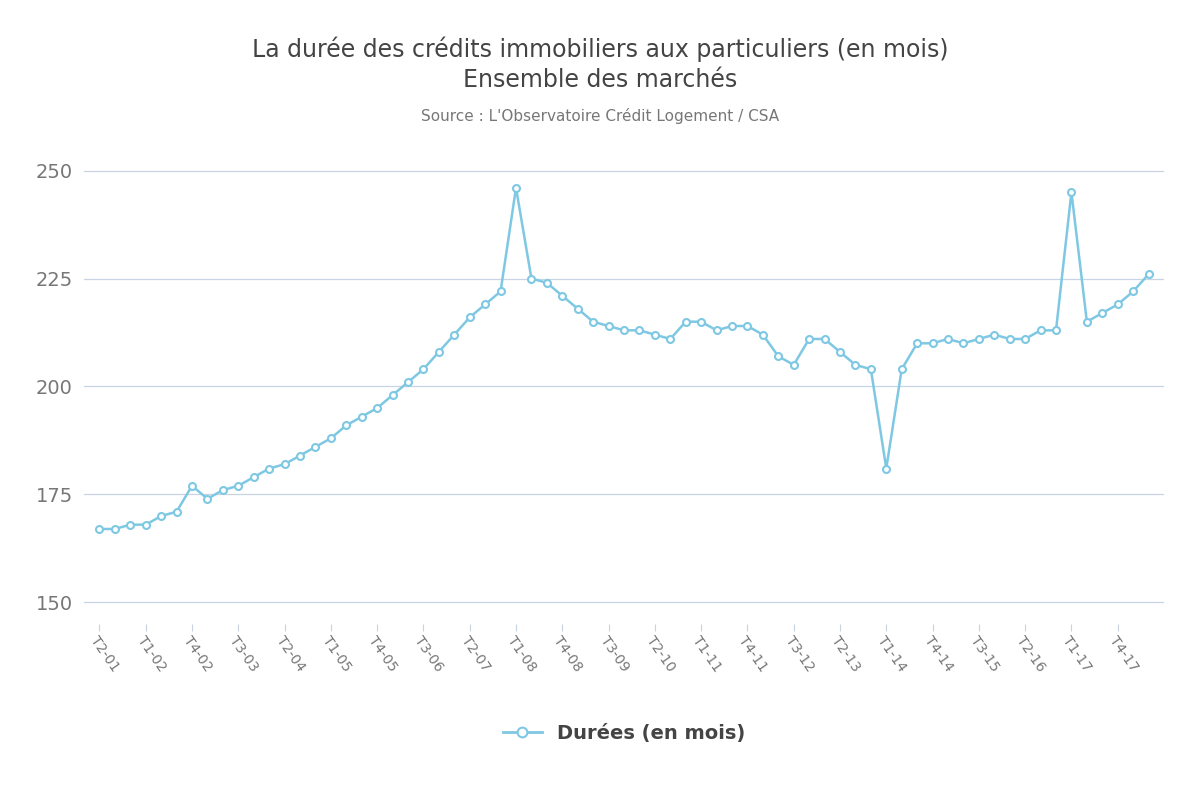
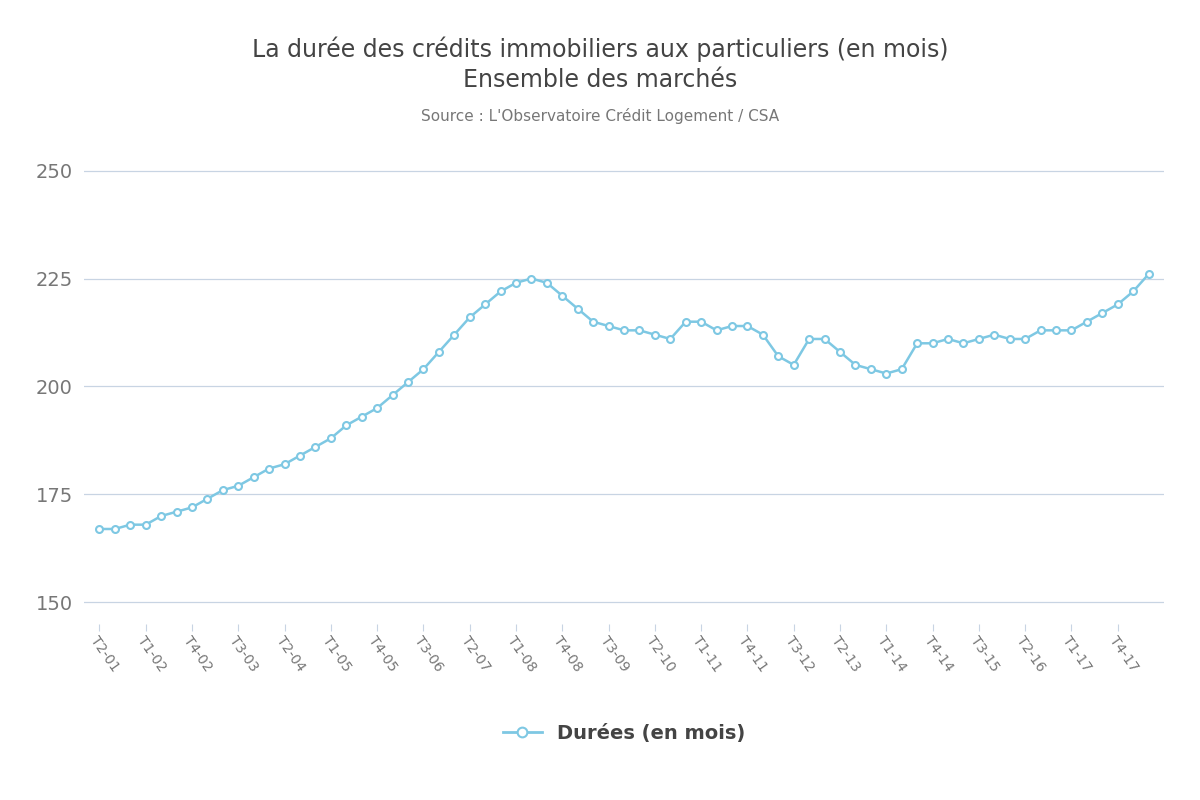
T4-02: 177 -> 172
T1-08: 246 -> 224
T1-14: 181 -> 203
T1-17: 245 -> 213
